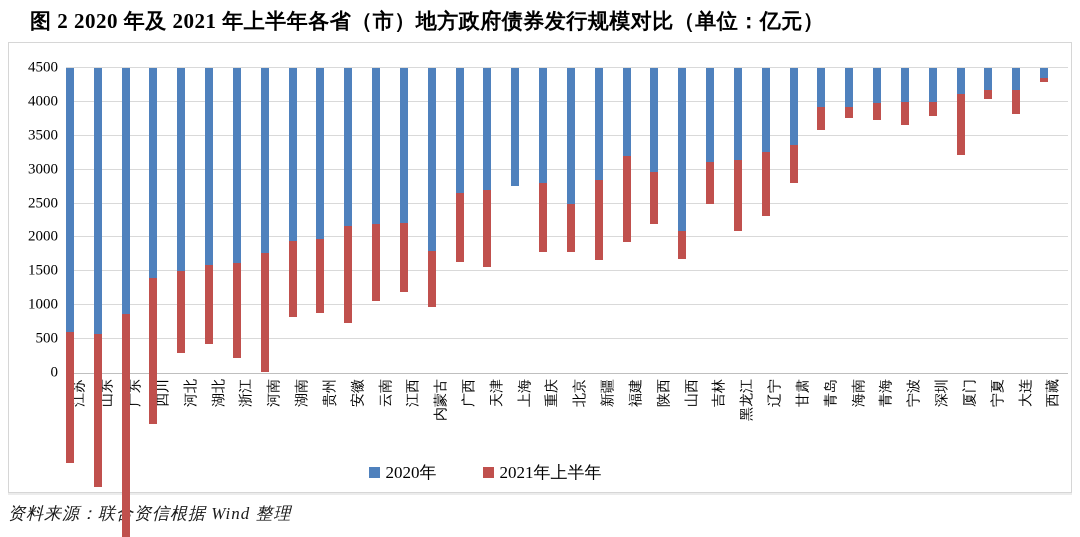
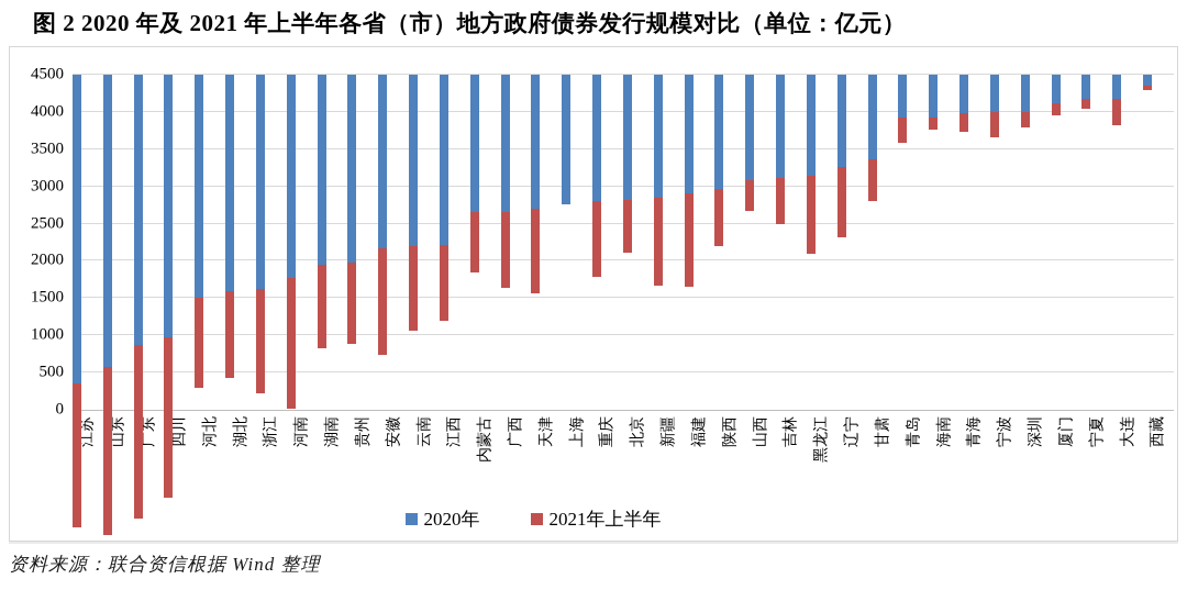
2020年/江苏: 3900 -> 4200
2021年上半年/广东: 3400 -> 2300
2020年/四川: 3100 -> 3500
2020年/内蒙古: 2700 -> 1800
2020年/北京: 2000 -> 1700
2020年/福建: 1300 -> 1600
2020年/山西: 2400 -> 1400
2021年上半年/厦门: 900 -> 200
